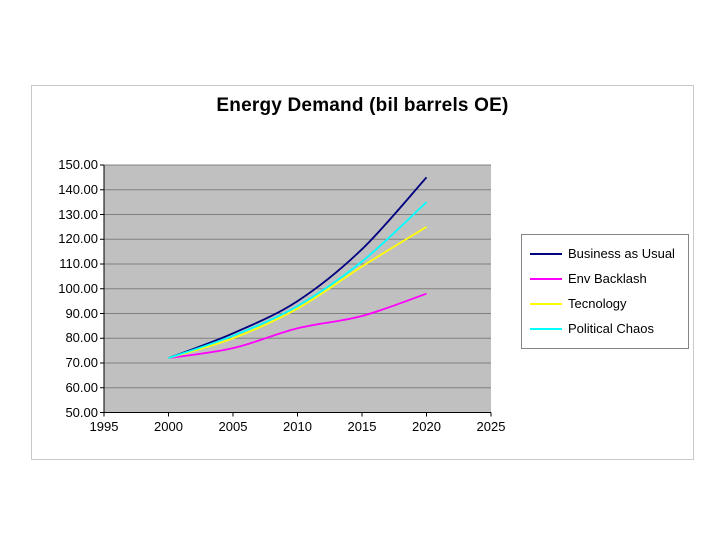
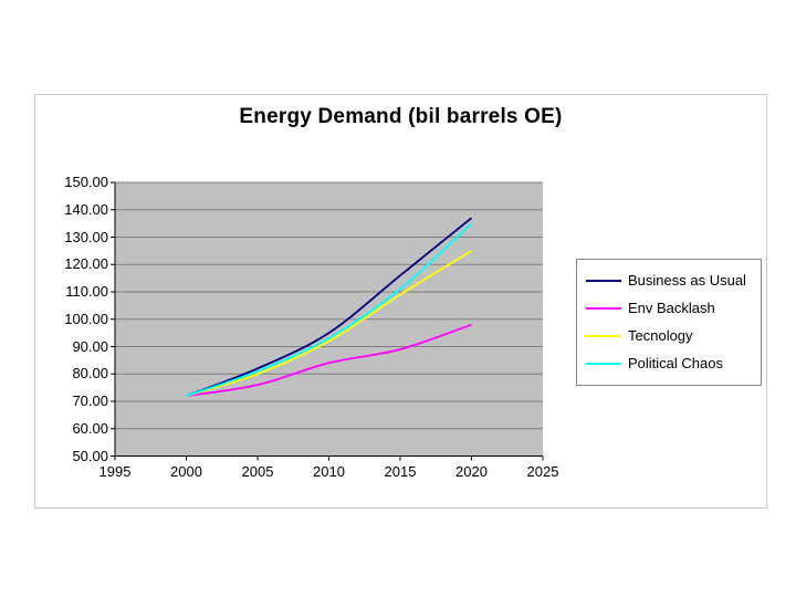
Business as Usual/2020: 145 -> 137
